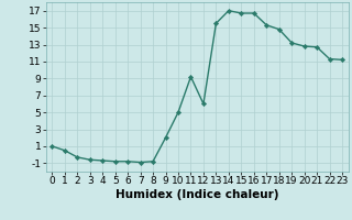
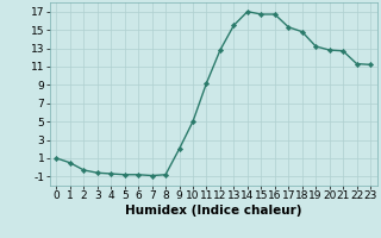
12: 6.0 -> 12.8
